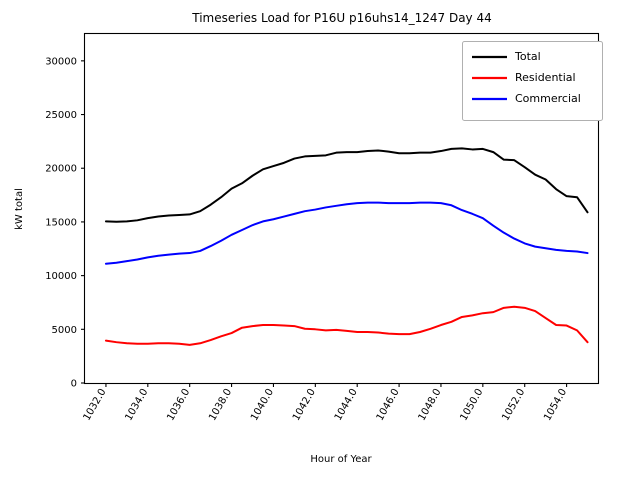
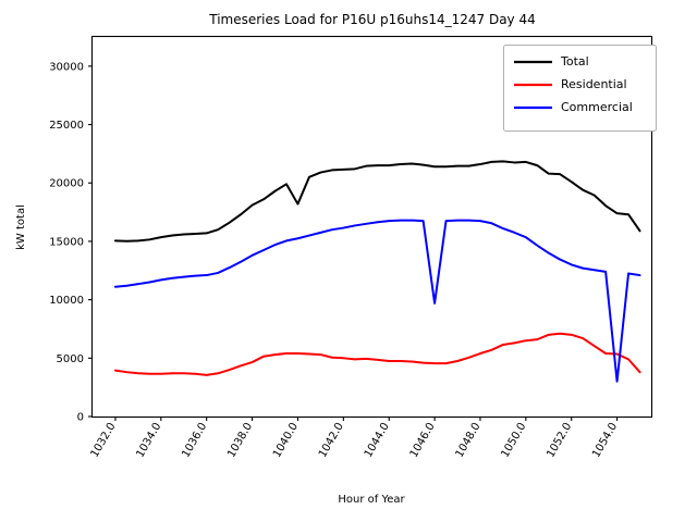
Total/1040.0: 20200 -> 18200
Commercial/1046.0: 16800 -> 9700
Commercial/1054.0: 12300 -> 3000
